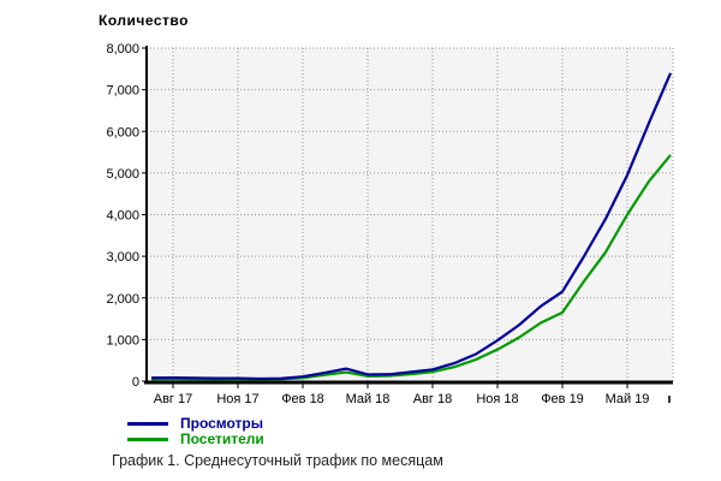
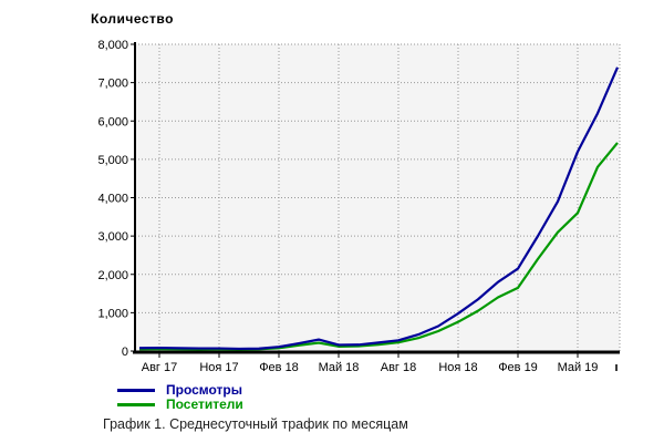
Просмотры/Май 19: 5000 -> 5200
Посетители/Май 19: 4000 -> 3600
